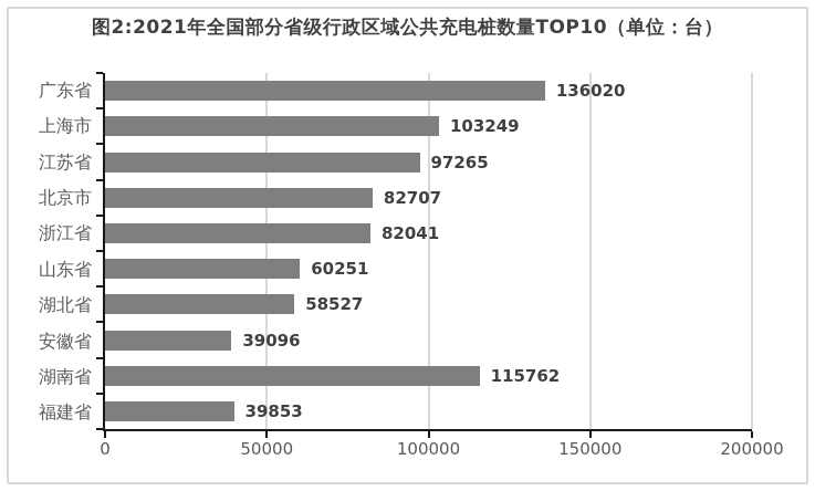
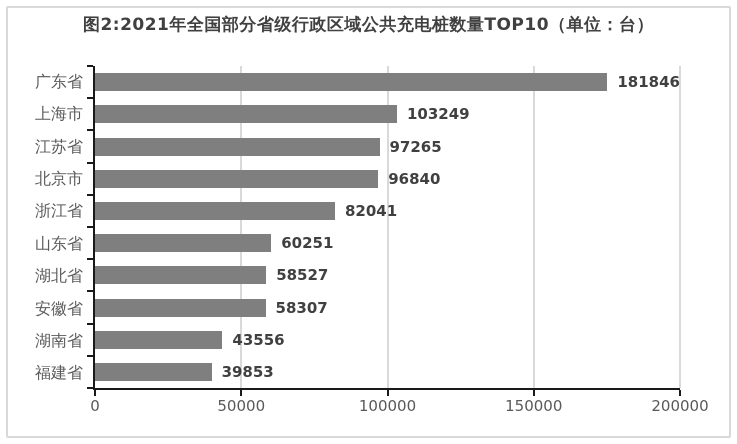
广东省: 136020 -> 181846
北京市: 82707 -> 96840
安徽省: 39096 -> 58307
湖南省: 115762 -> 43556
